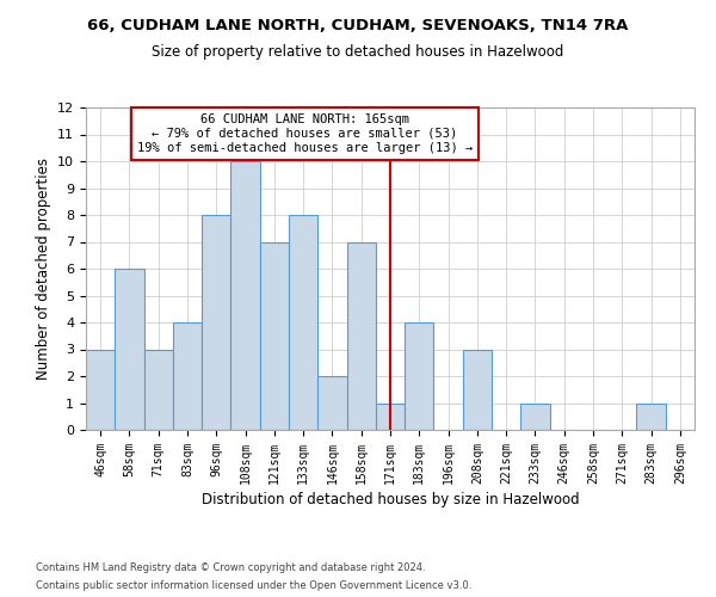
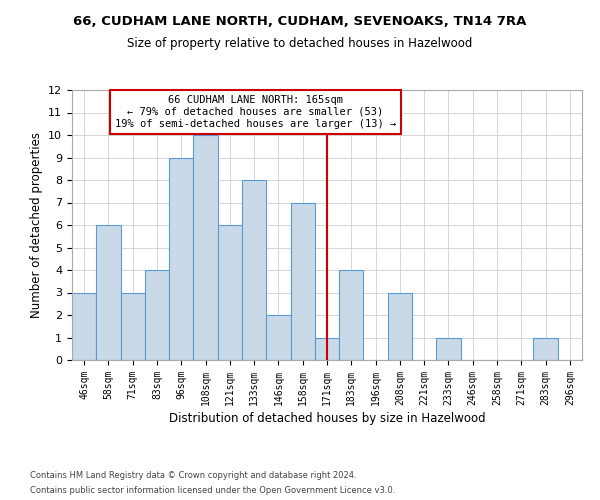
96sqm: 8 -> 9
121sqm: 7 -> 6
